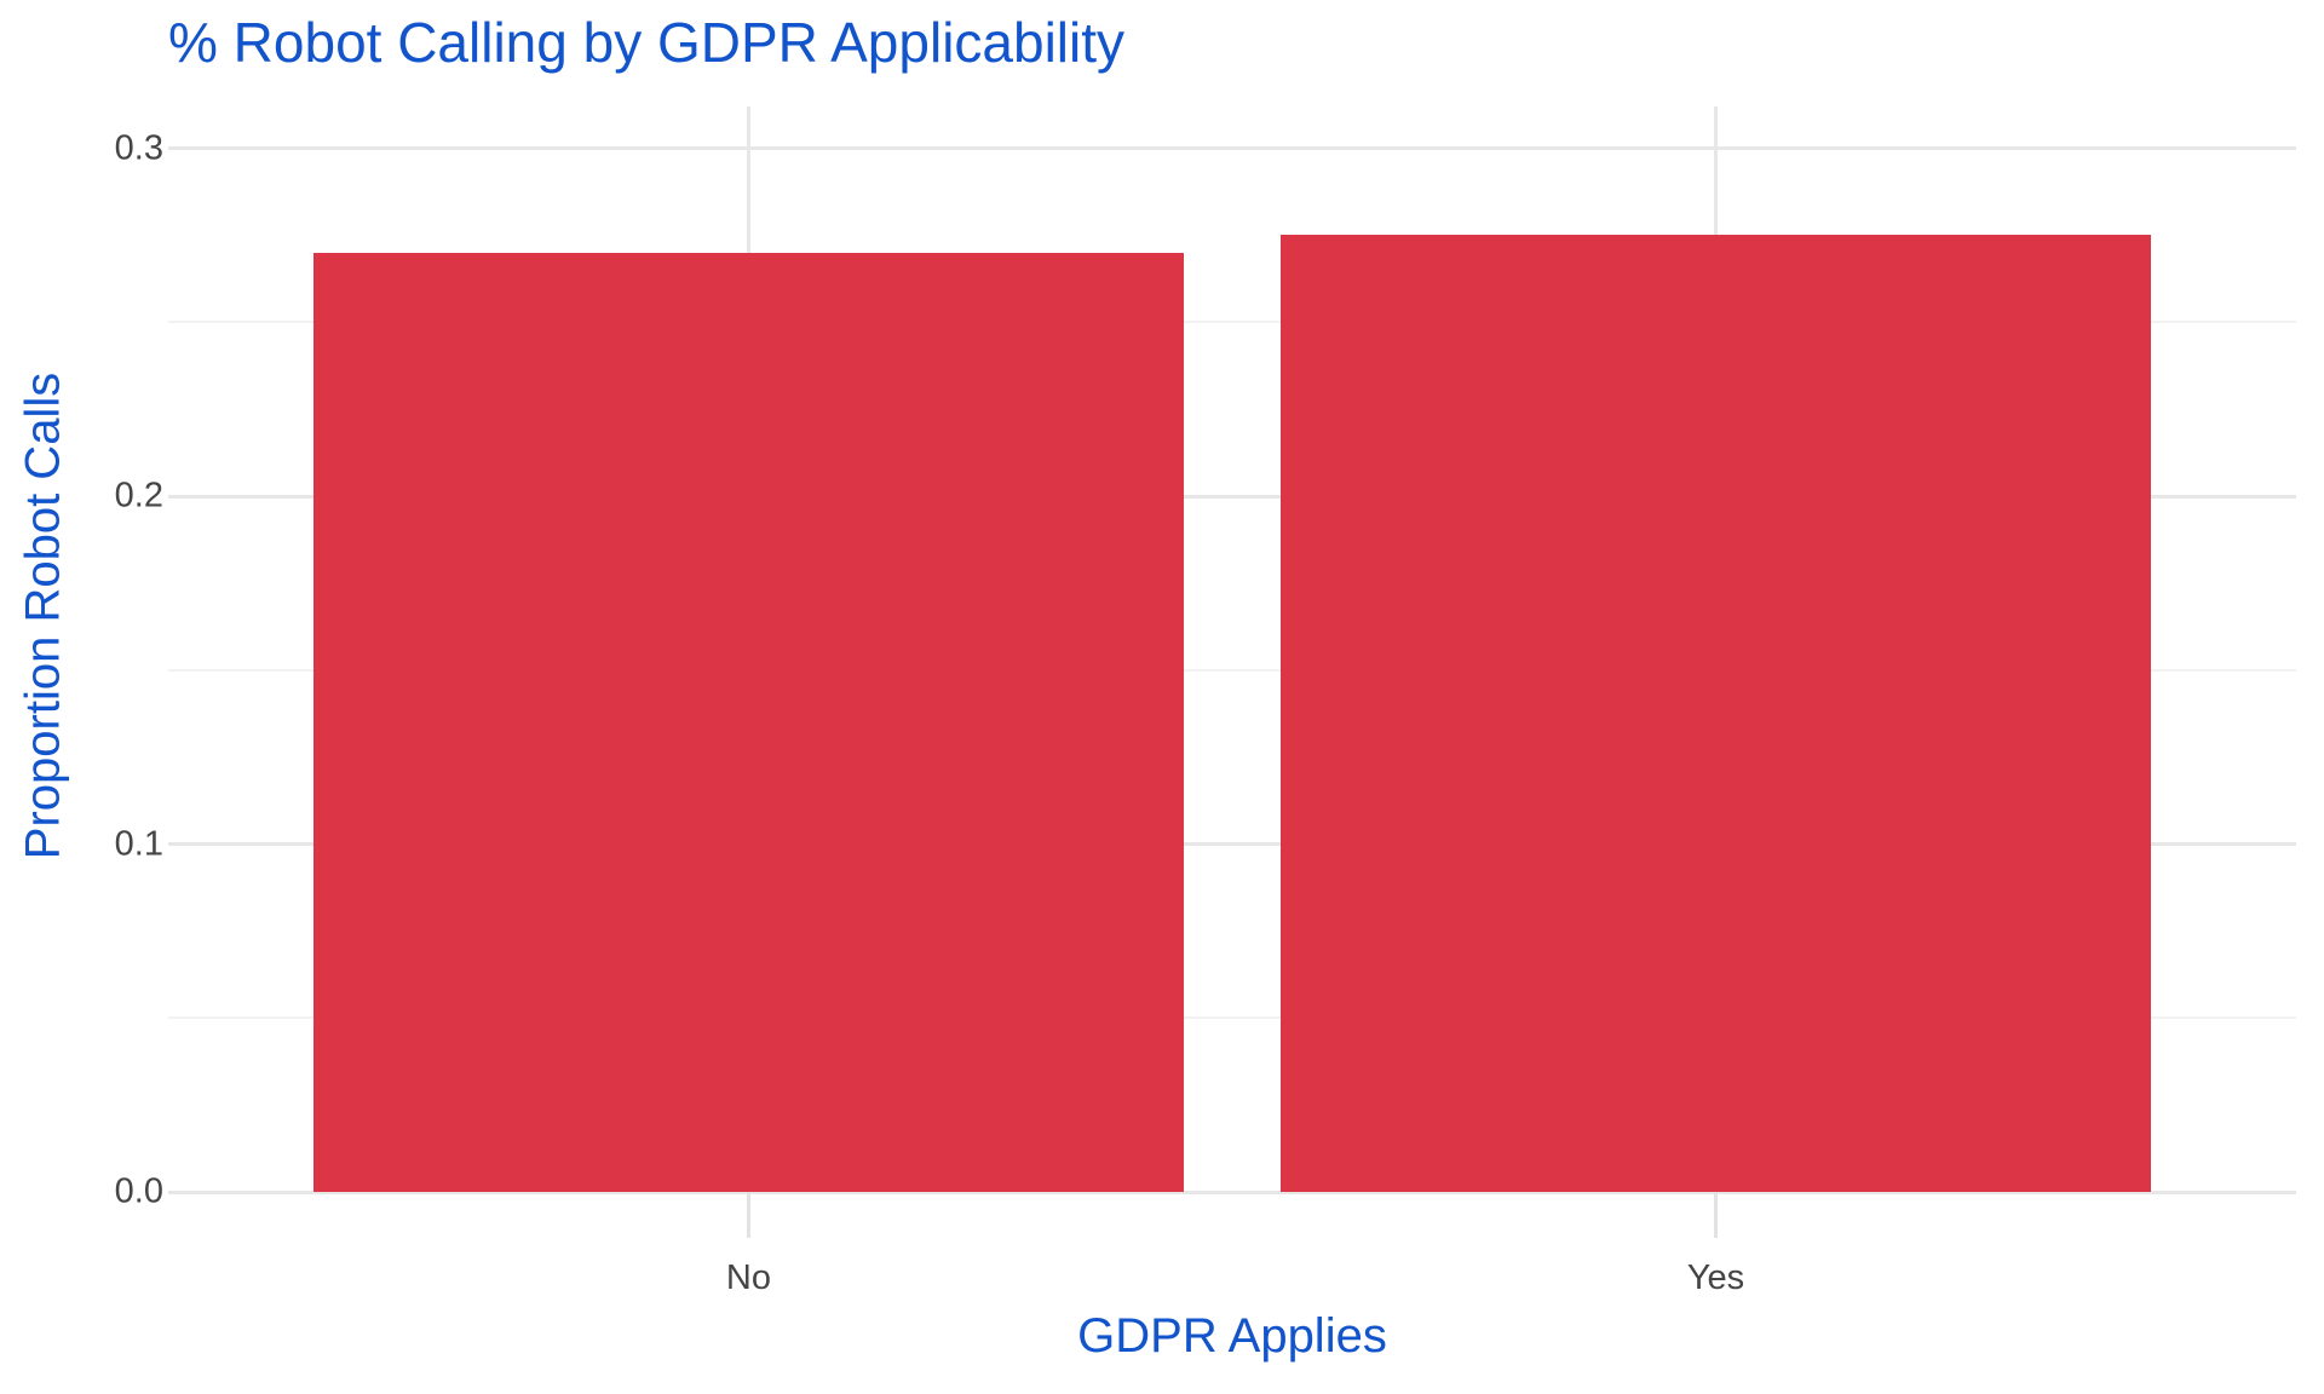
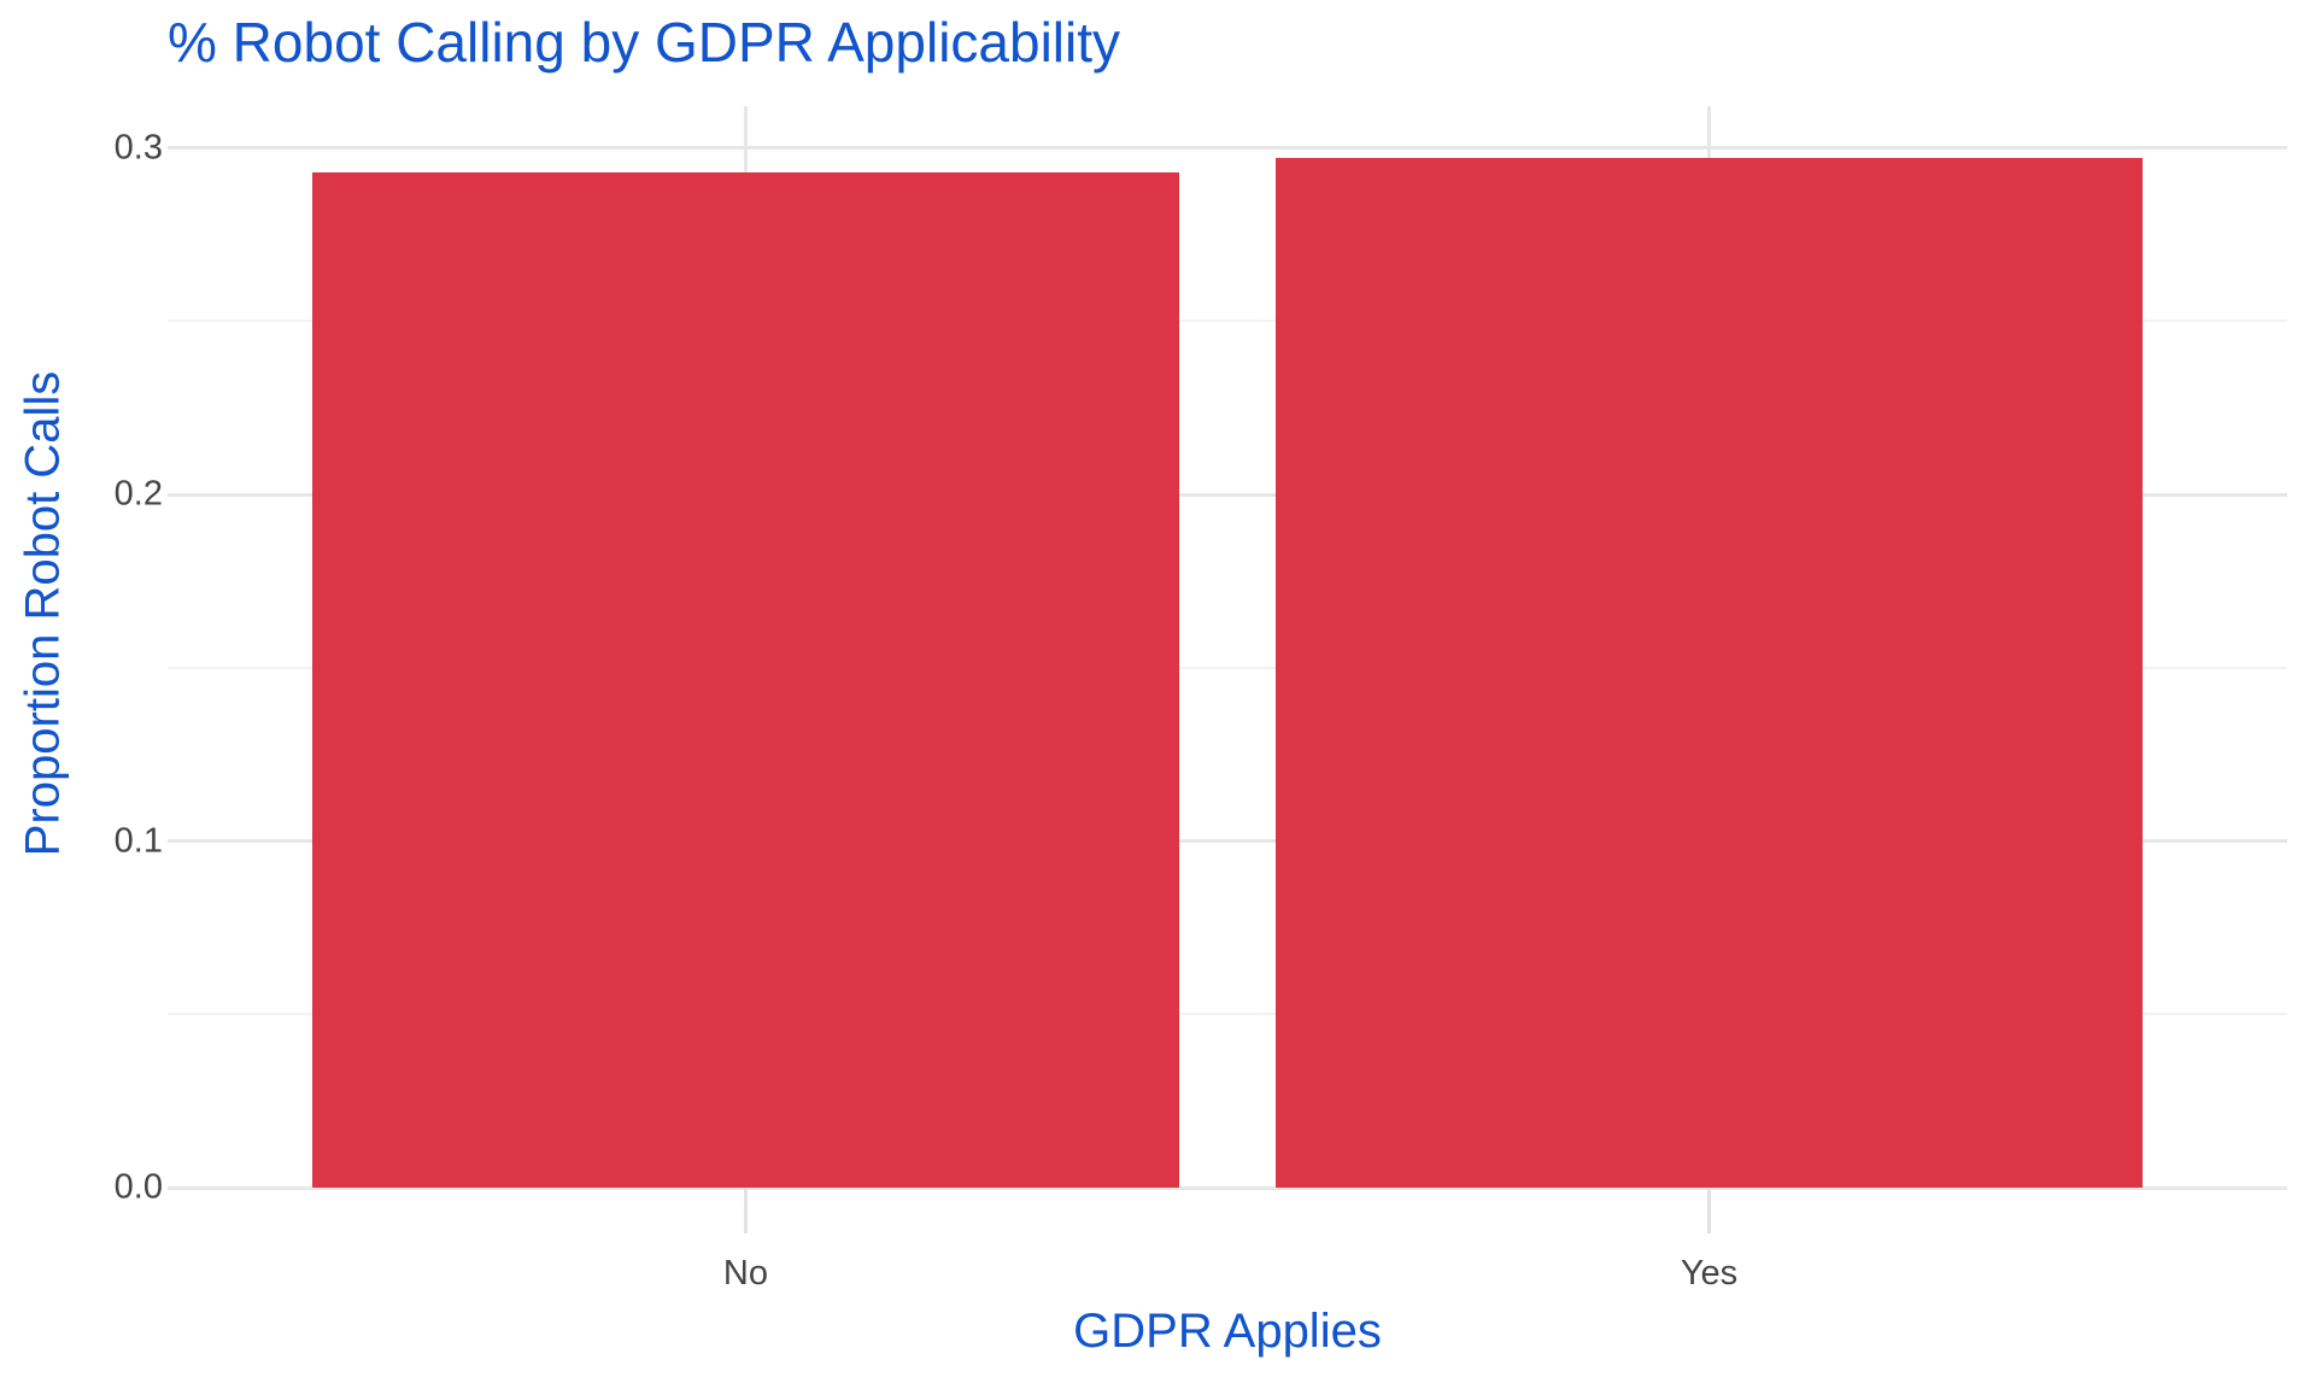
No: 0.270 -> 0.293
Yes: 0.275 -> 0.297
